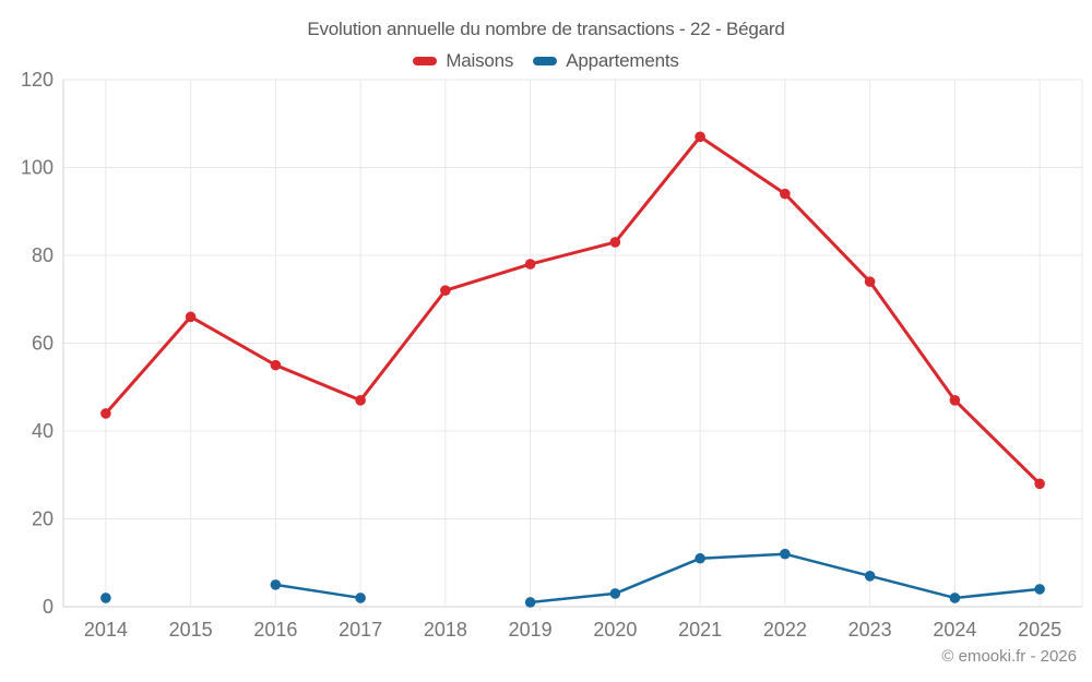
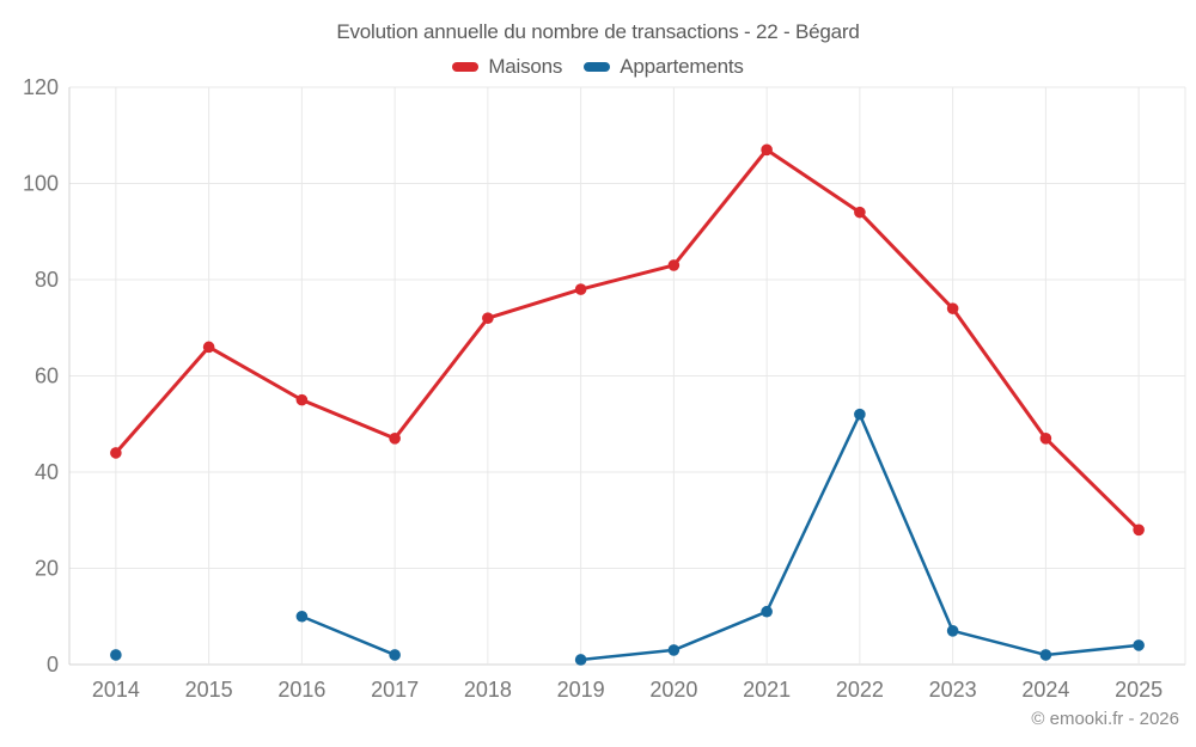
Appartements/2016: 5 -> 10
Appartements/2022: 12 -> 52
